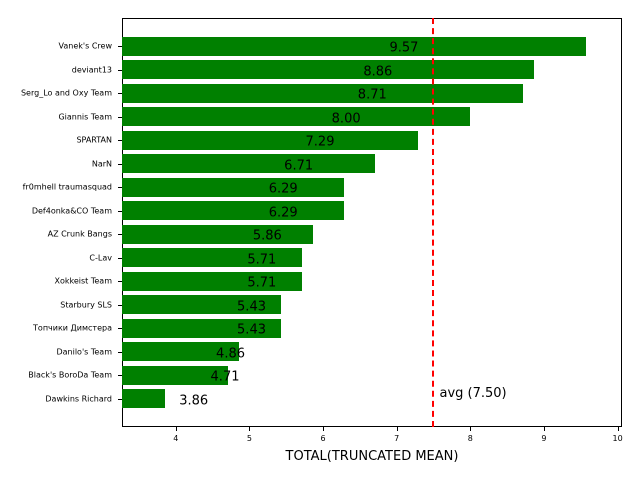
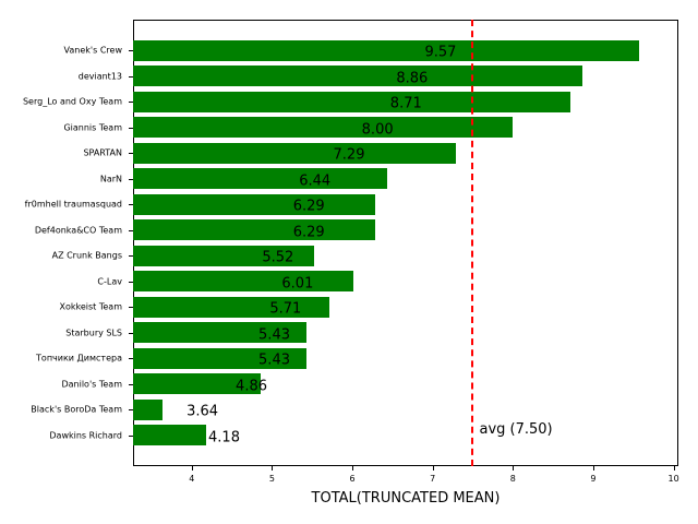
NarN: 6.71 -> 6.44
AZ Crunk Bangs: 5.86 -> 5.52
C-Lav: 5.71 -> 6.01
Black's BoroDa Team: 4.71 -> 3.64
Dawkins Richard: 3.86 -> 4.18
